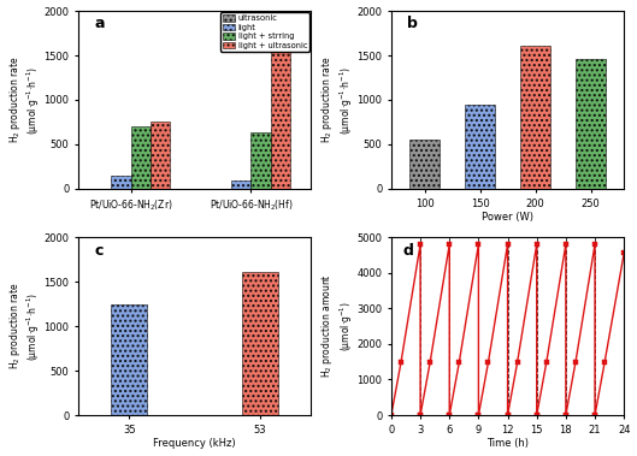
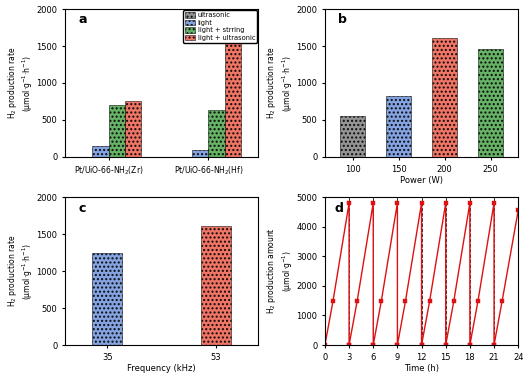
150: 940 -> 820
